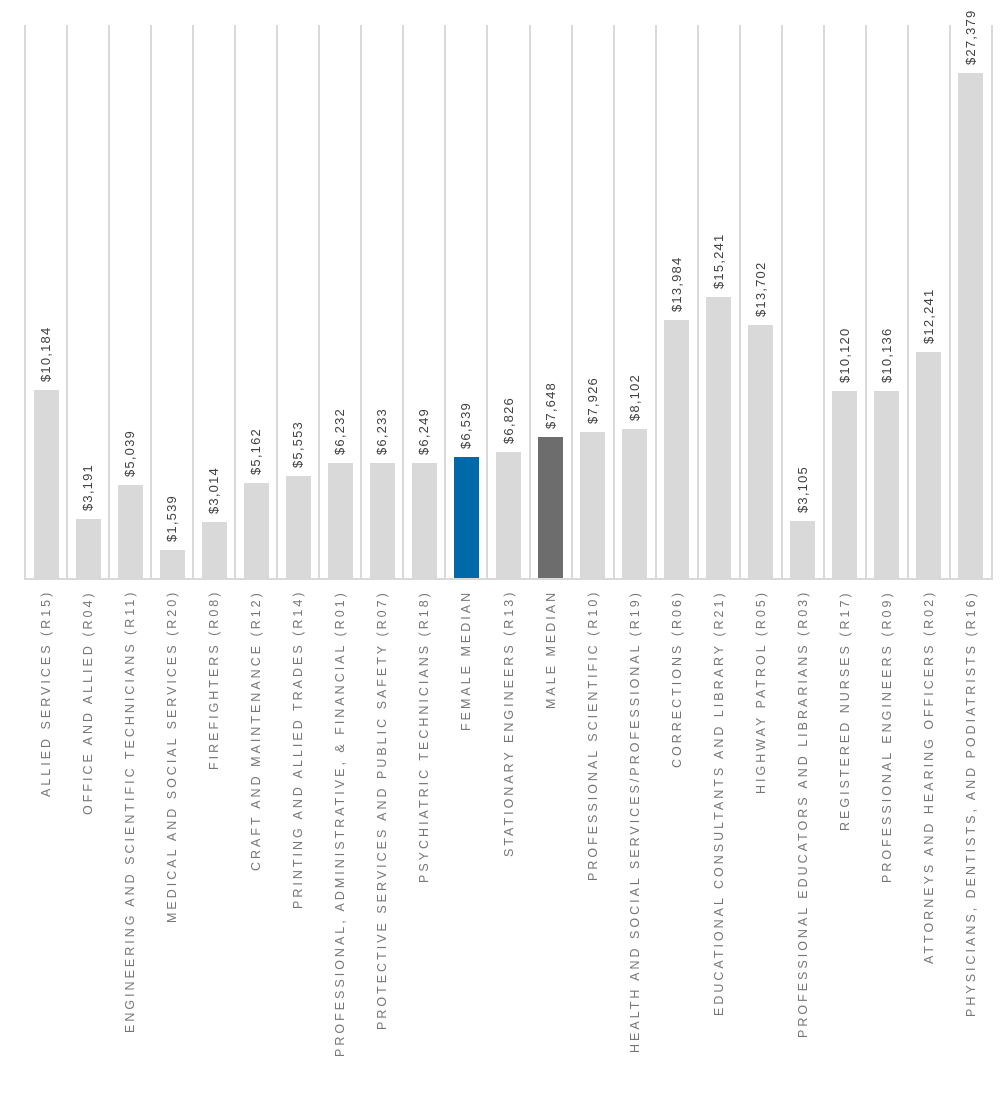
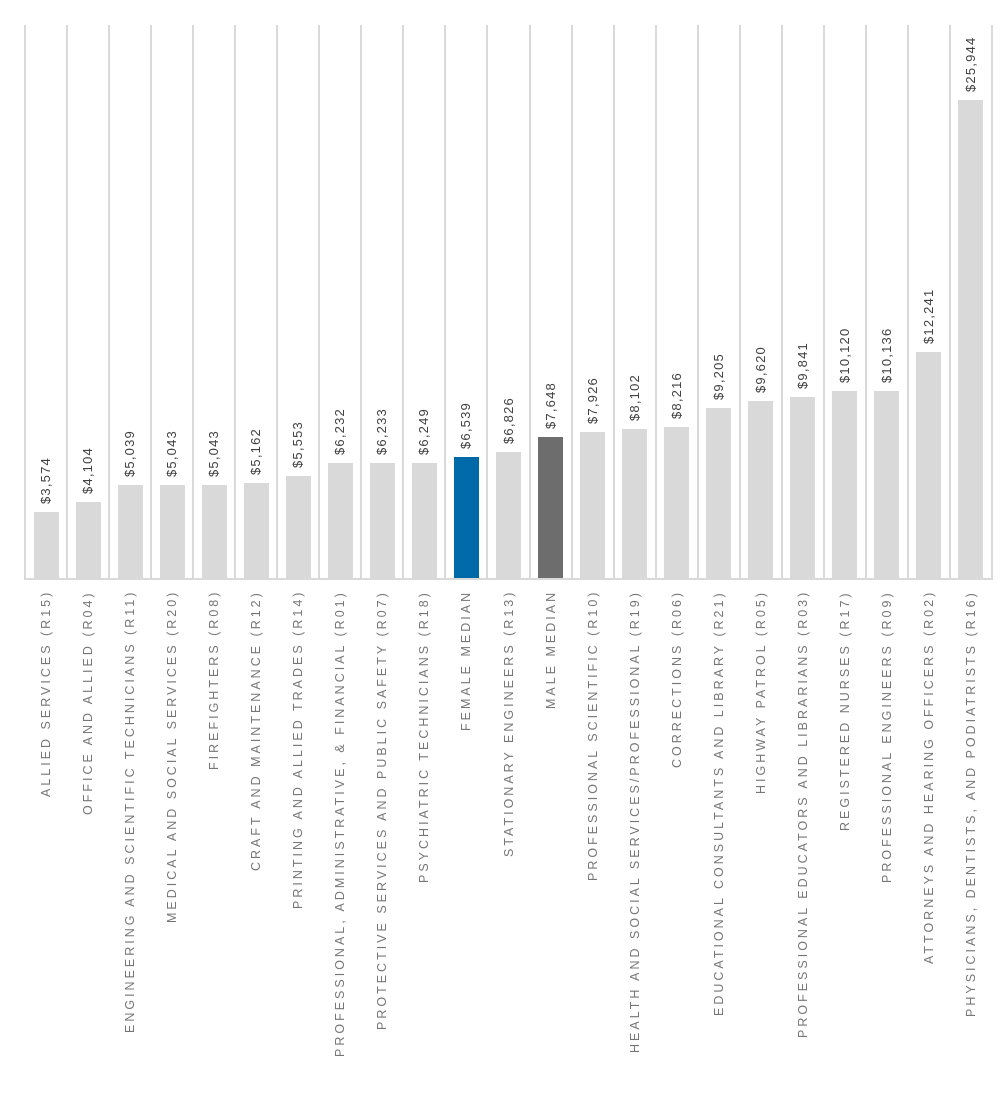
ALLIED SERVICES (R15): $10,184 -> $3,574
OFFICE AND ALLIED (R04): $3,191 -> $4,104
MEDICAL AND SOCIAL SERVICES (R20): $1,539 -> $5,043
FIREFIGHTERS (R08): $3,014 -> $5,043
CORRECTIONS (R06): $13,984 -> $8,216
EDUCATIONAL CONSULTANTS AND LIBRARY (R21): $15,241 -> $9,205
HIGHWAY PATROL (R05): $13,702 -> $9,620
PROFESSIONAL EDUCATORS AND LIBRARIANS (R03): $3,105 -> $9,841
PHYSICIANS, DENTISTS, AND PODIATRISTS (R16): $27,379 -> $25,944
